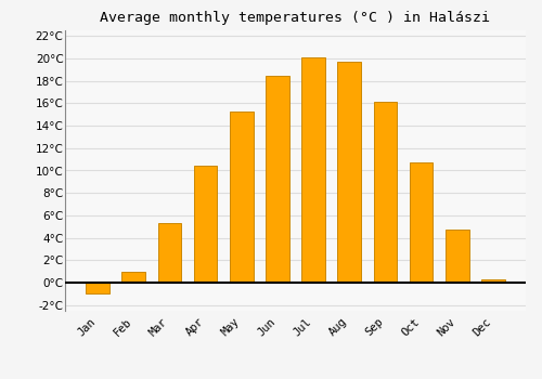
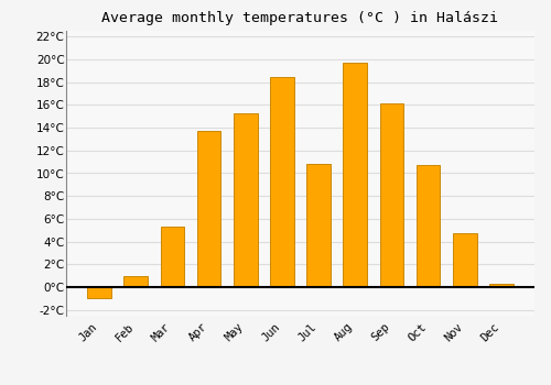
Apr: 10.4°C -> 13.7°C
Jul: 20.1°C -> 10.8°C
